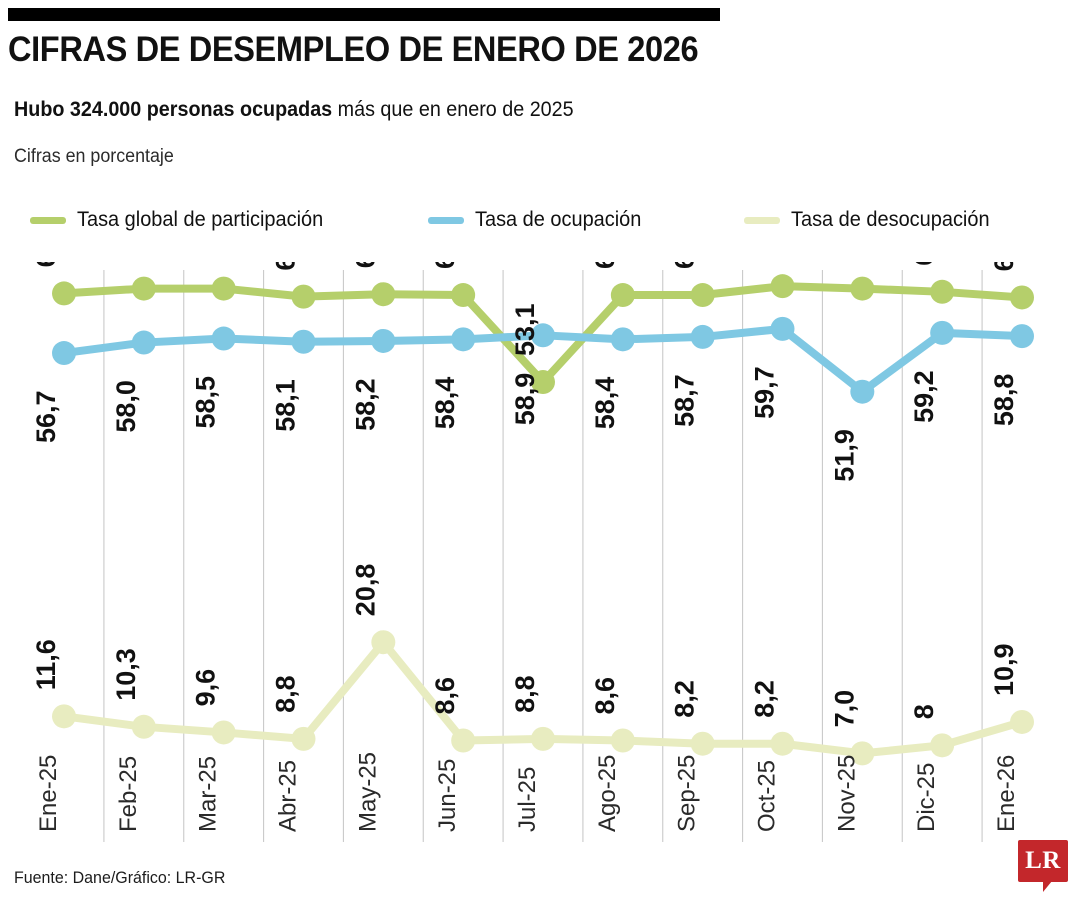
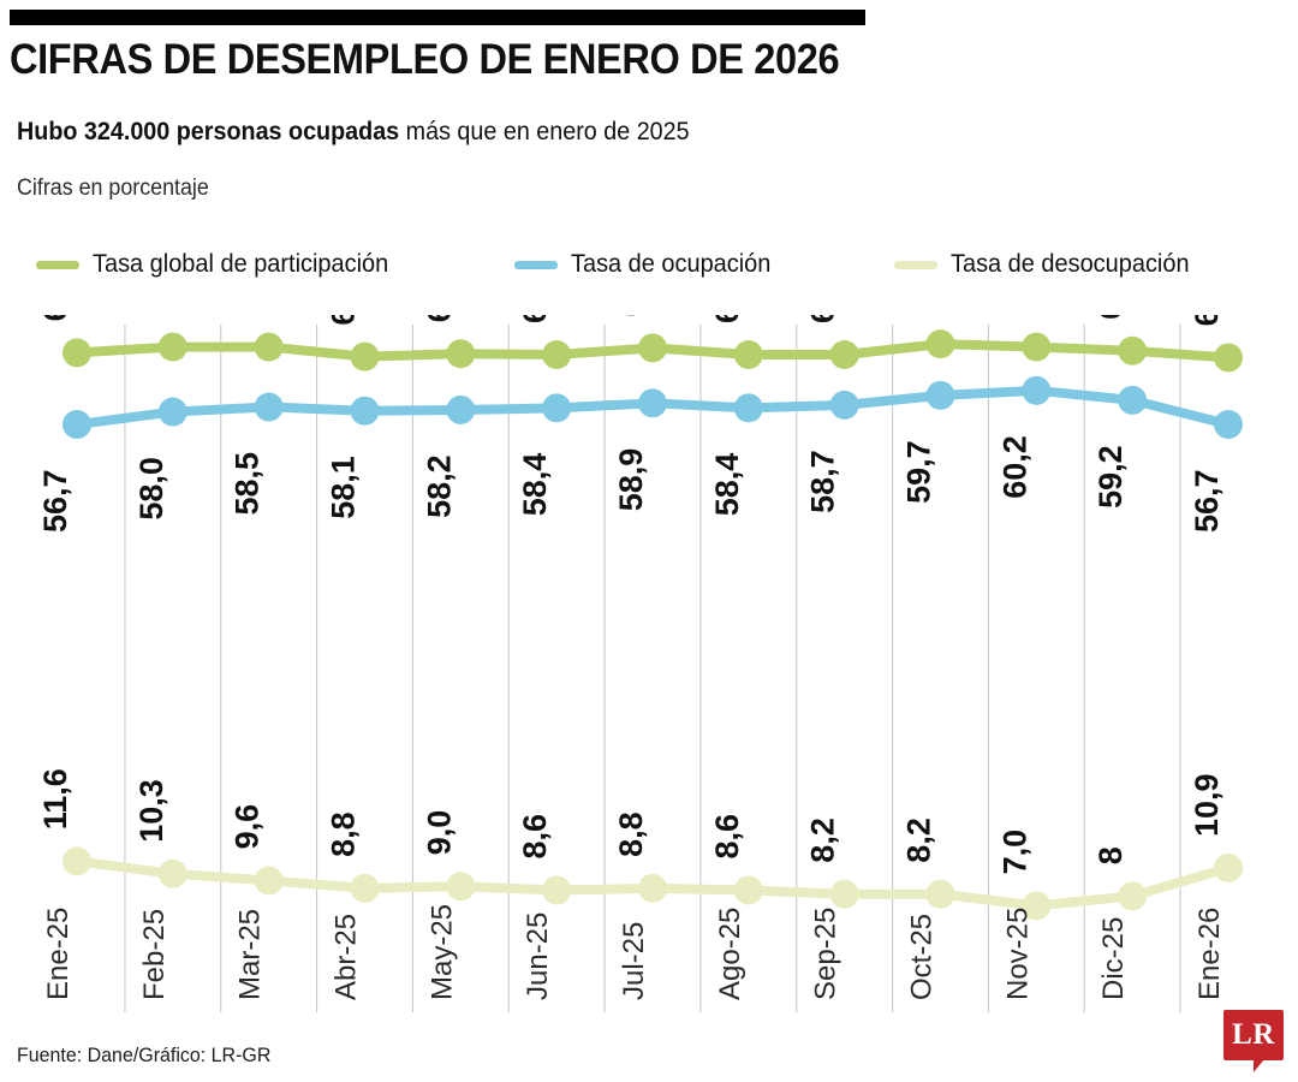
Tasa de desocupación/May-25: 20,8 -> 9,0
Tasa global de participación/Jul-25: 53,1 -> 64,6
Tasa de ocupación/Nov-25: 51,9 -> 60,2
Tasa de ocupación/Ene-26: 58,8 -> 56,7
